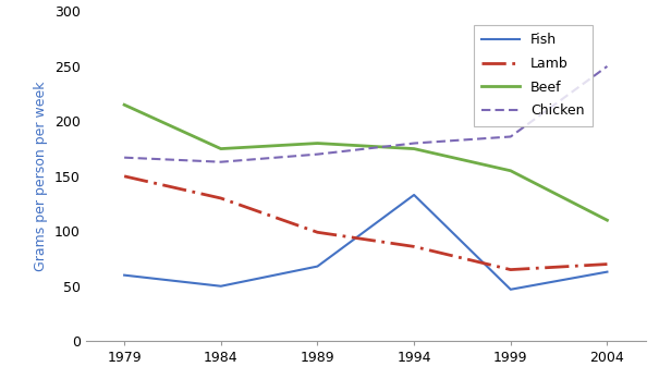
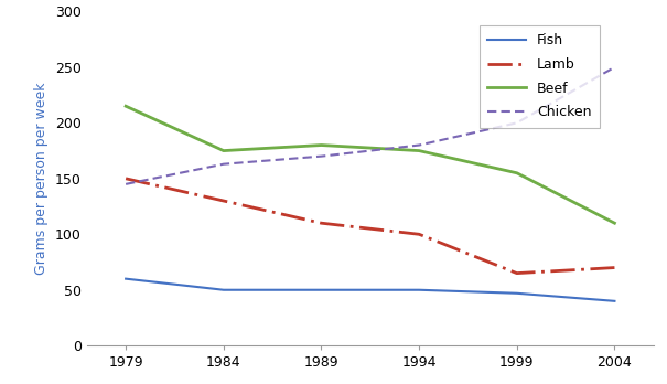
Chicken/1979: 167 -> 145
Fish/1989: 68 -> 50
Lamb/1989: 99 -> 110
Fish/1994: 133 -> 50
Lamb/1994: 86 -> 100
Chicken/1999: 186 -> 200
Fish/2004: 63 -> 40
